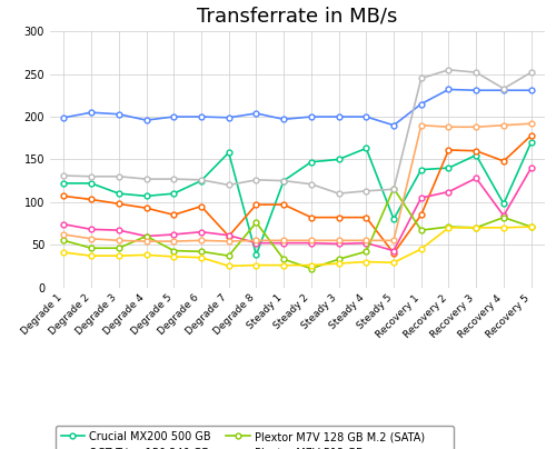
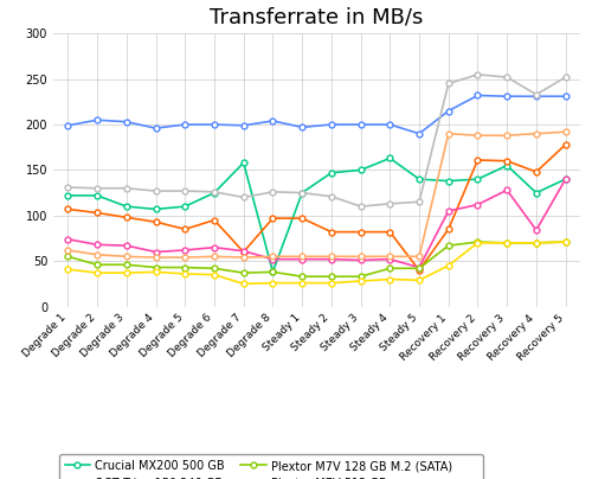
Plextor M7V 128 GB M.2 (SATA)/Degrade 4: 60 -> 43
Plextor M7V 128 GB M.2 (SATA)/Degrade 8: 76 -> 38
Plextor M7V 128 GB M.2 (SATA)/Steady 2: 22 -> 33
Crucial MX200 500 GB/Steady 5: 80 -> 140
Plextor M7V 128 GB M.2 (SATA)/Steady 5: 116 -> 42
Crucial MX200 500 GB/Recovery 4: 98 -> 125
Plextor M7V 128 GB M.2 (SATA)/Recovery 4: 82 -> 70
Crucial MX200 500 GB/Recovery 5: 170 -> 140
